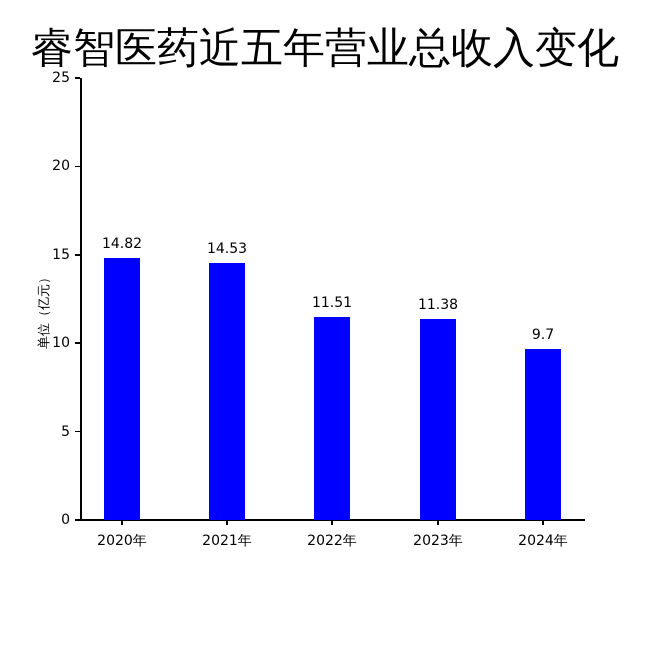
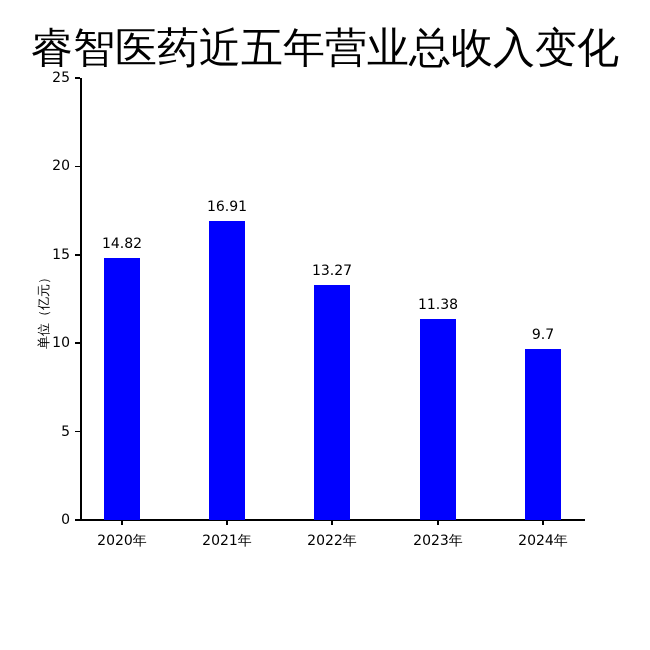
2021年: 14.53 -> 16.91
2022年: 11.51 -> 13.27
